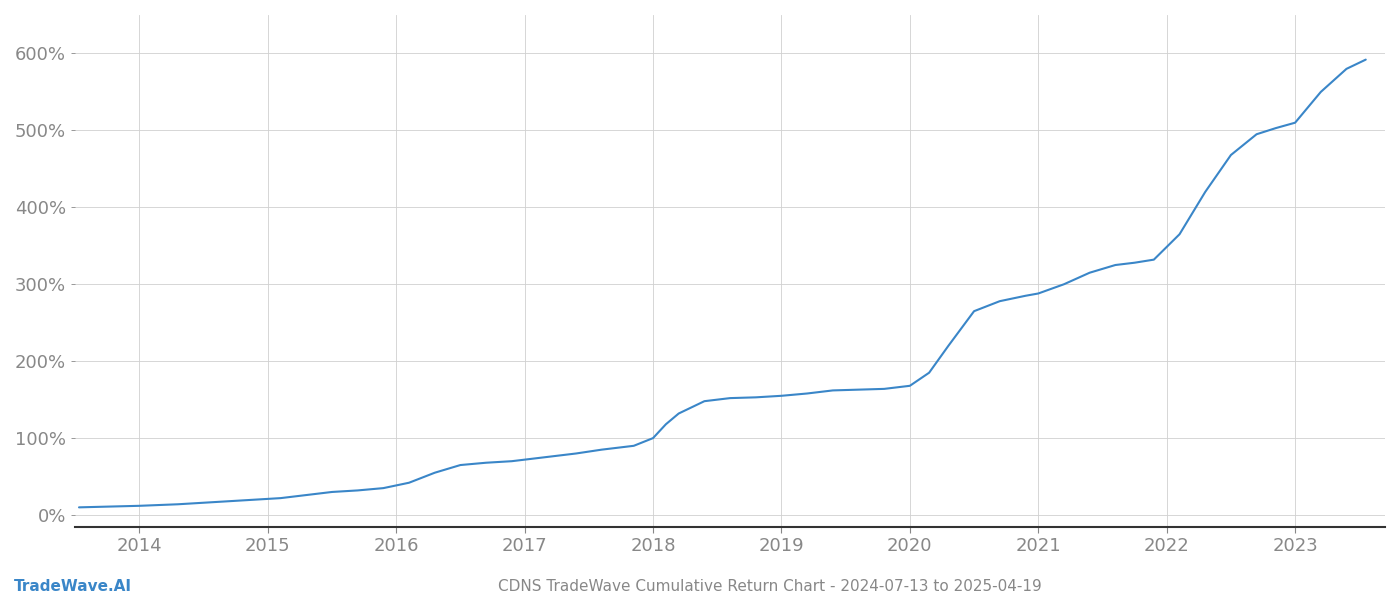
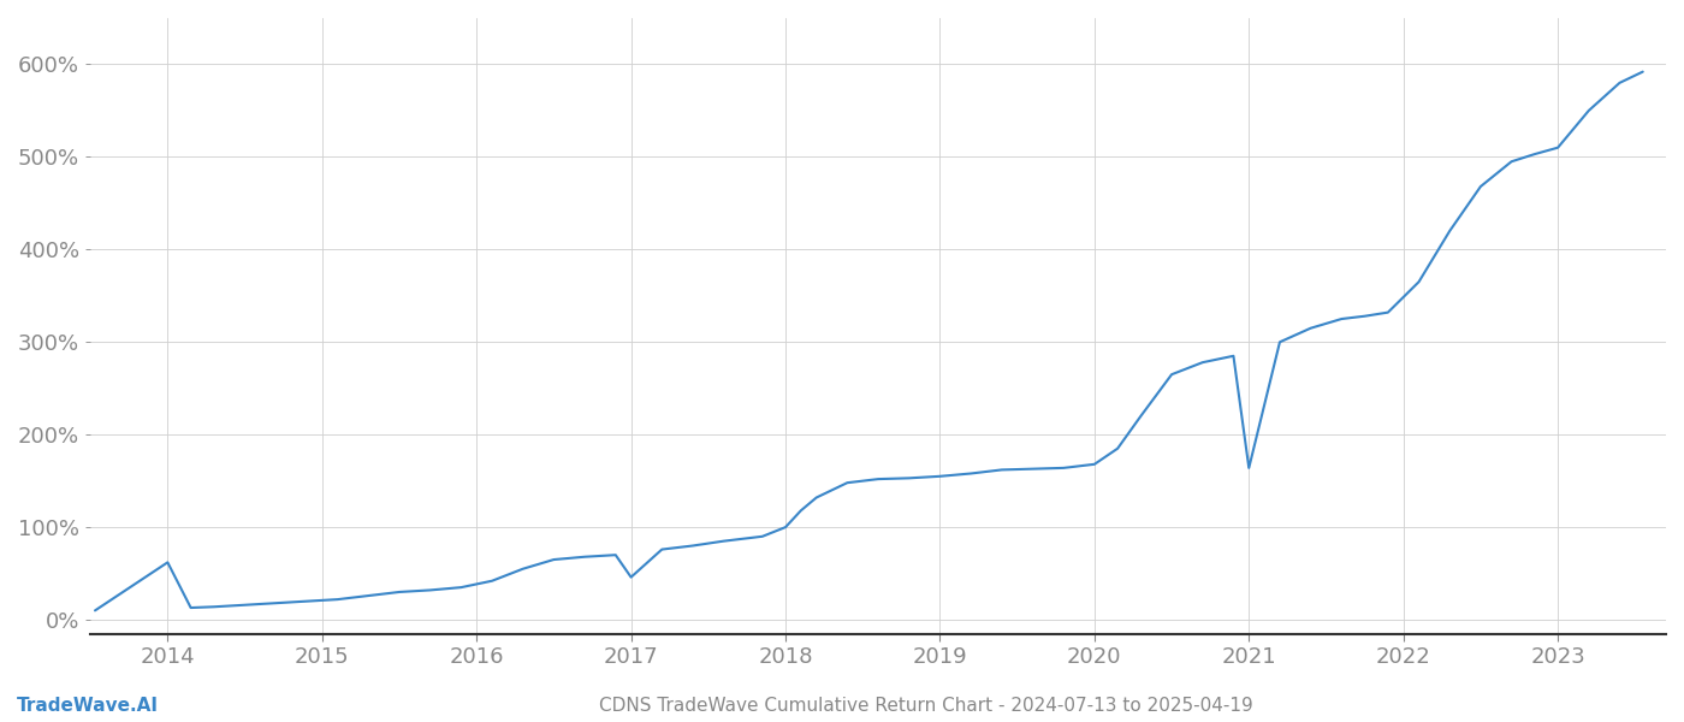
2014: 12% -> 62%
2017: 72% -> 46%
2021: 288% -> 164%
